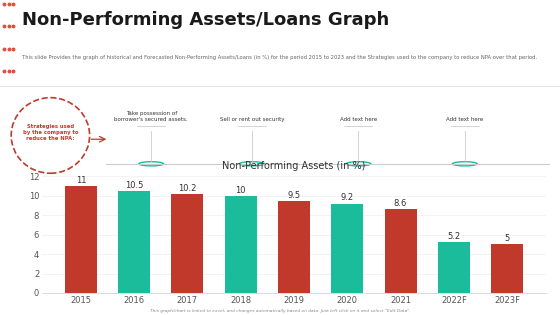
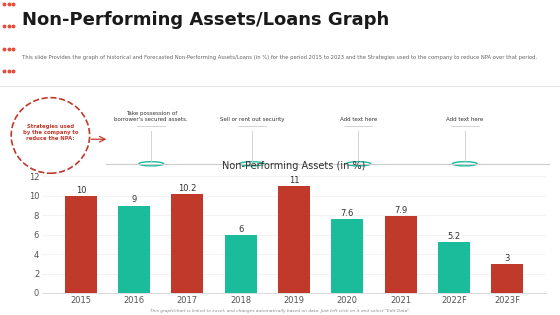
2015: 11 -> 10
2016: 10.5 -> 9
2018: 10 -> 6
2019: 9.5 -> 11
2020: 9.2 -> 7.6
2021: 8.6 -> 7.9
2023F: 5 -> 3
